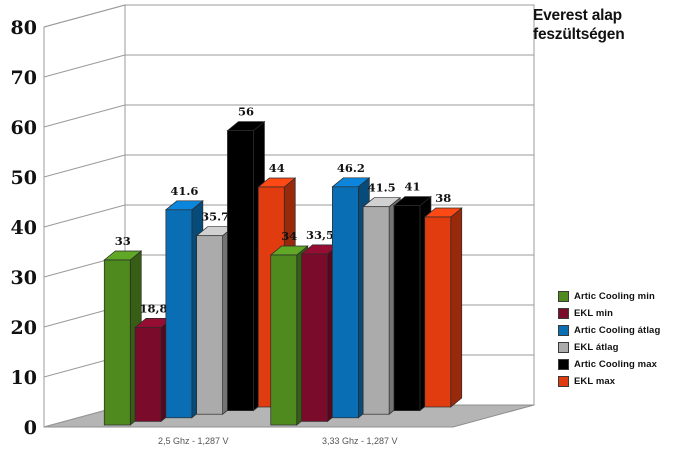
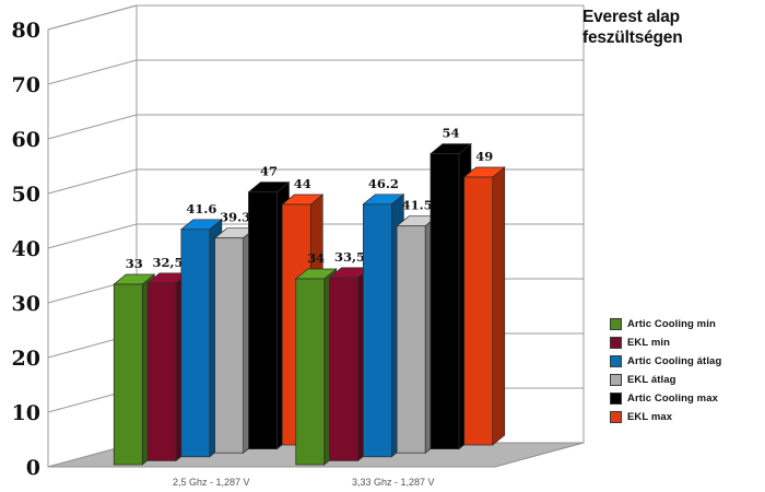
EKL min/2,5 Ghz - 1,287 V: 18,8 -> 32,5
EKL átlag/2,5 Ghz - 1,287 V: 35.7 -> 39.3
Artic Cooling max/2,5 Ghz - 1,287 V: 56 -> 47
Artic Cooling max/3,33 Ghz - 1,287 V: 41 -> 54
EKL max/3,33 Ghz - 1,287 V: 38 -> 49
